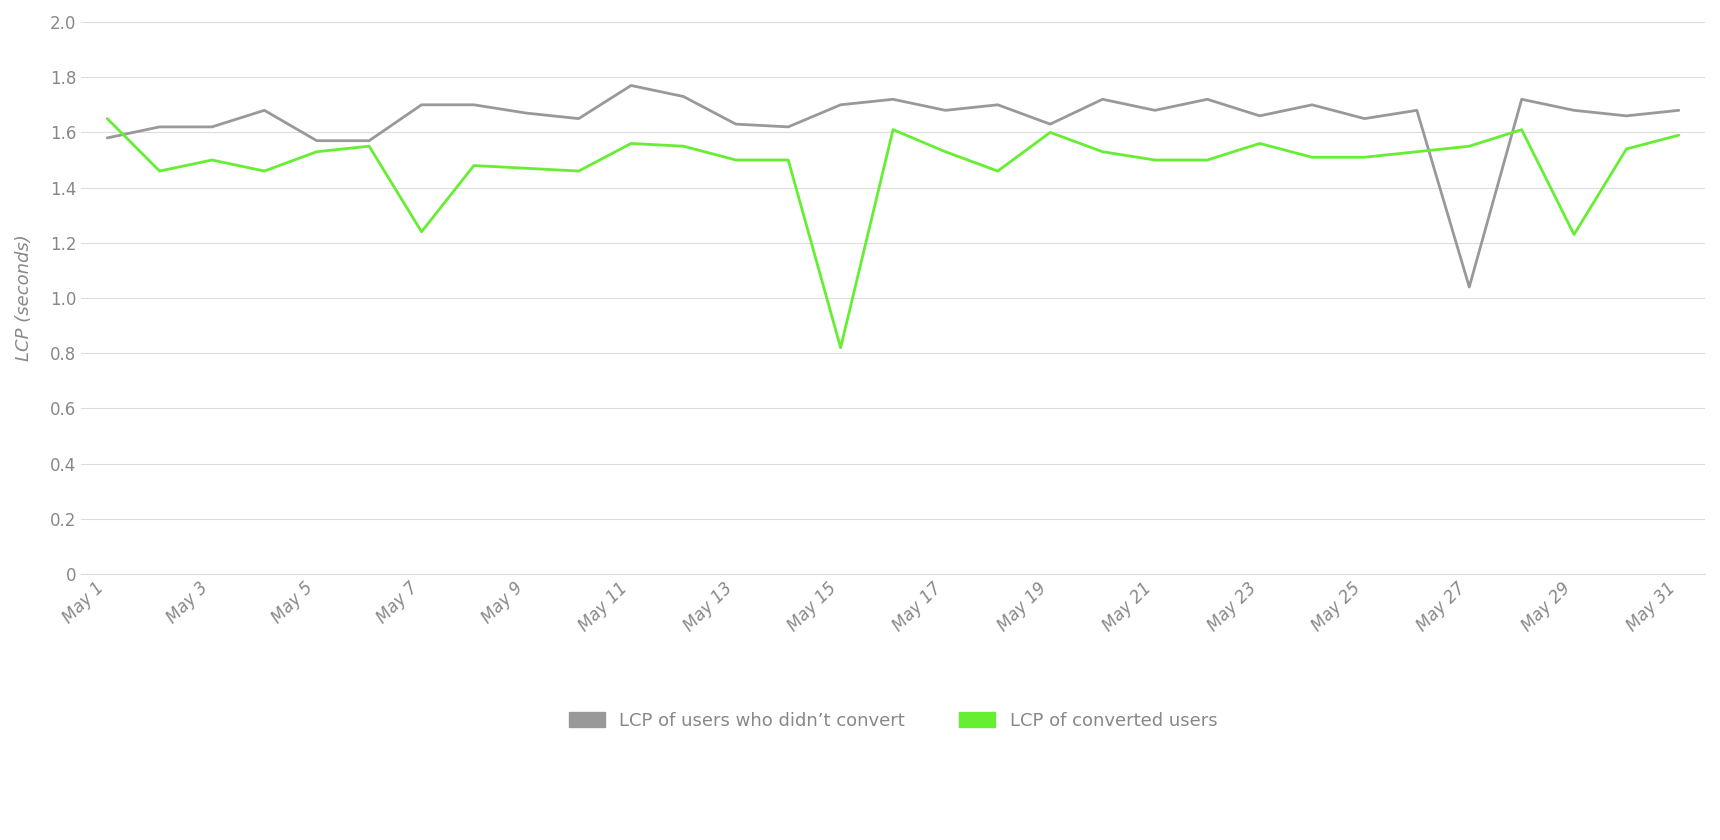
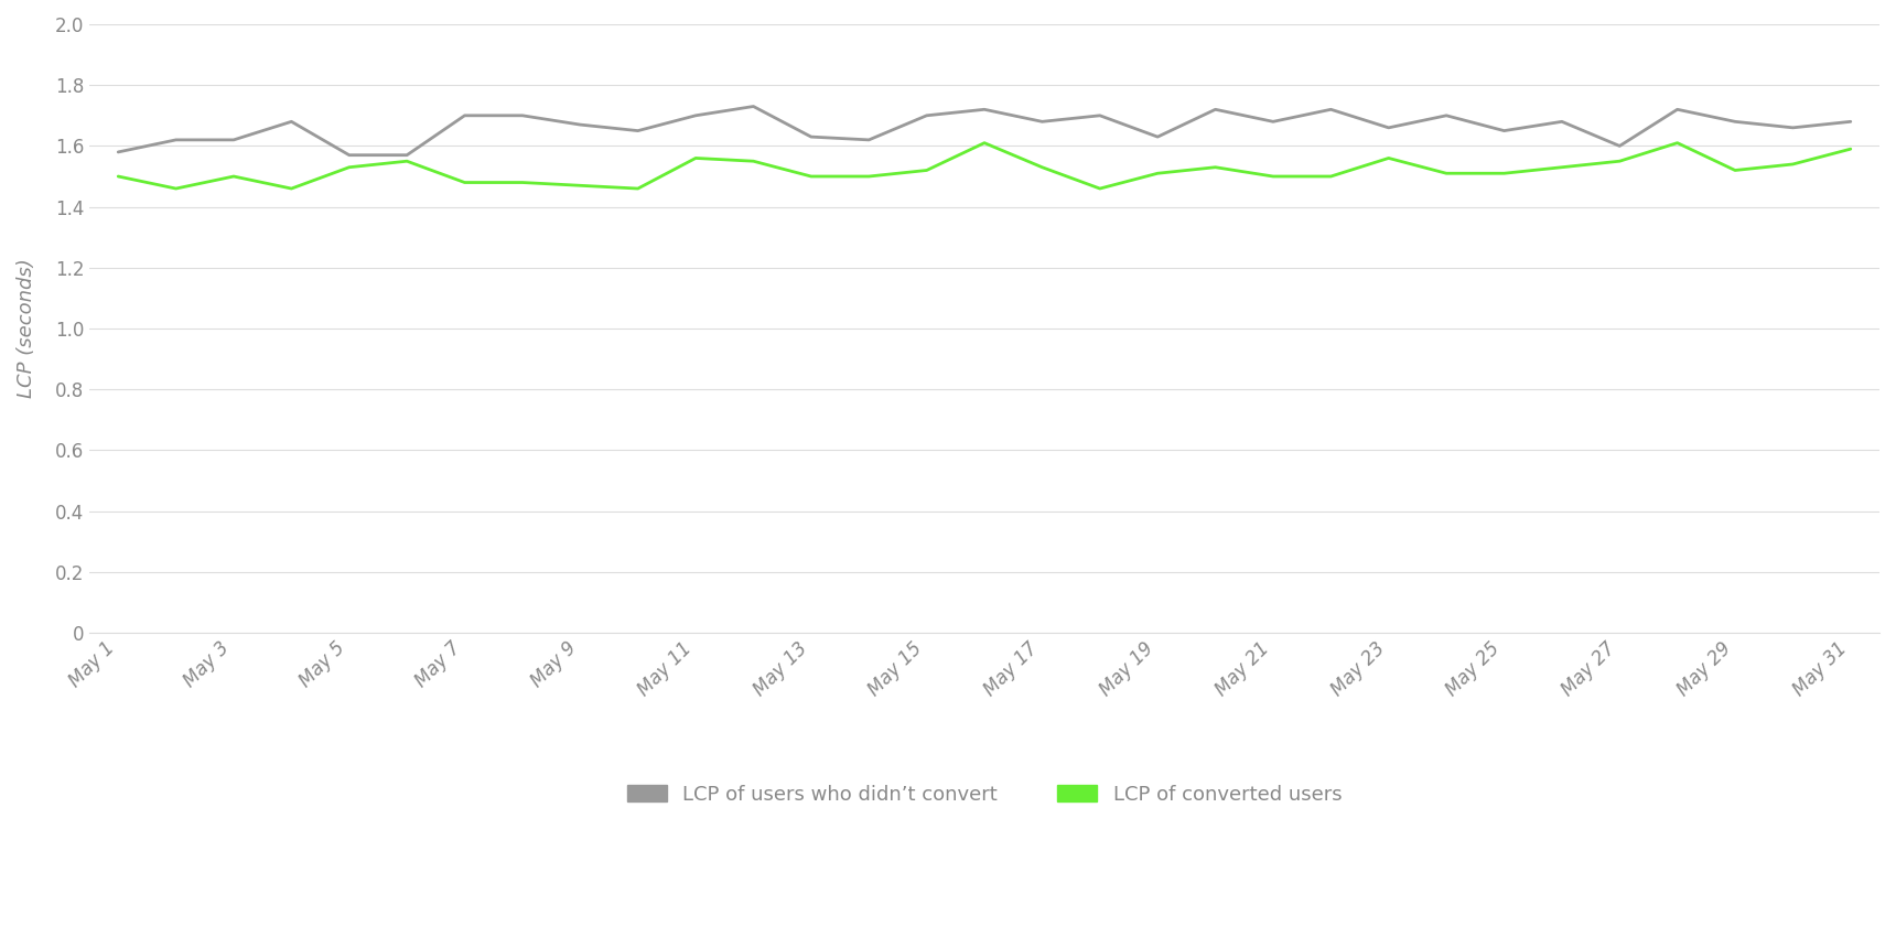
LCP of converted users/May 1: 1.65 -> 1.50
LCP of converted users/May 7: 1.24 -> 1.48
LCP of users who didn’t convert/May 11: 1.77 -> 1.70
LCP of converted users/May 15: 0.82 -> 1.52
LCP of converted users/May 19: 1.60 -> 1.51
LCP of users who didn’t convert/May 27: 1.04 -> 1.60
LCP of converted users/May 29: 1.23 -> 1.52
